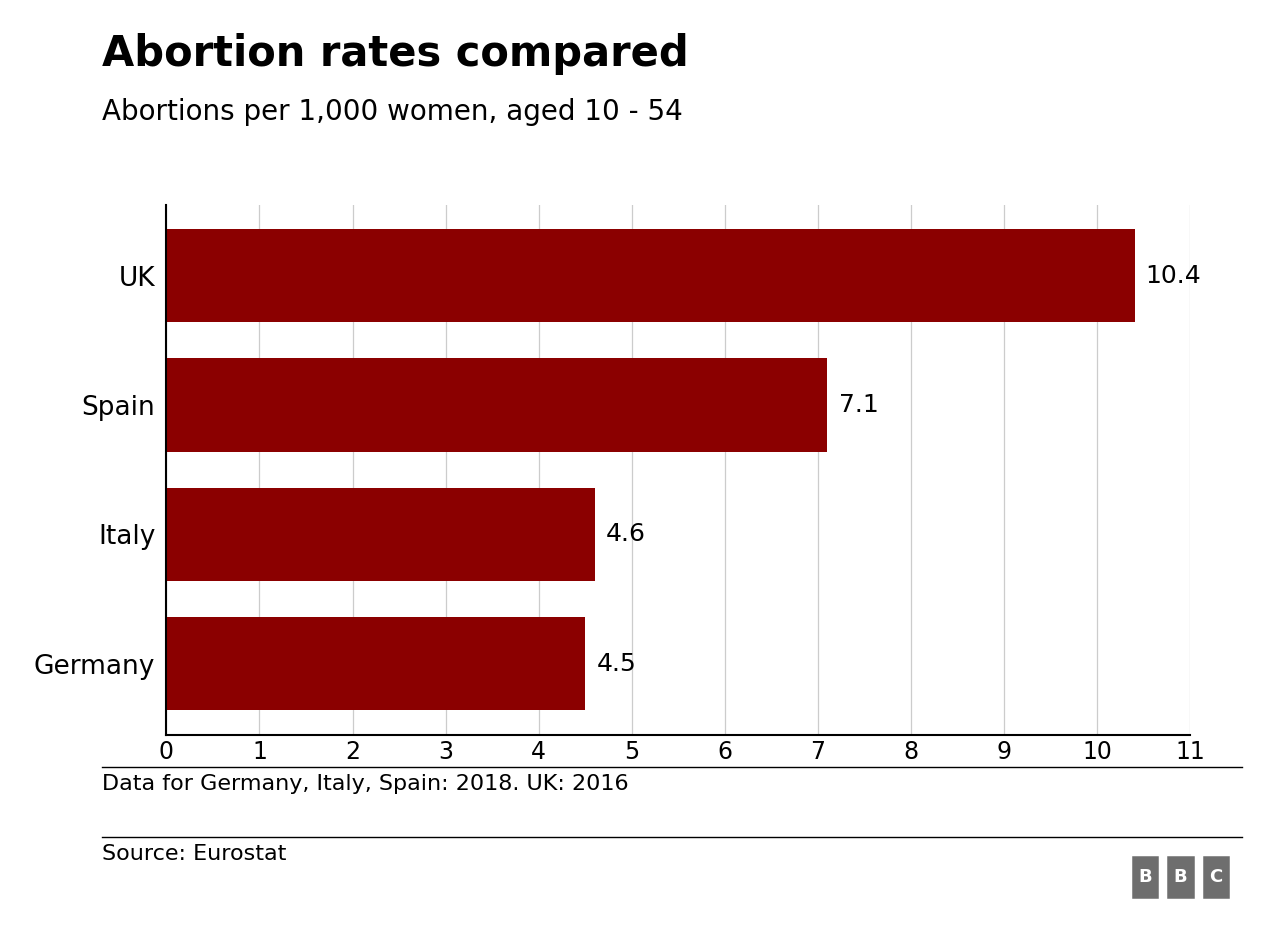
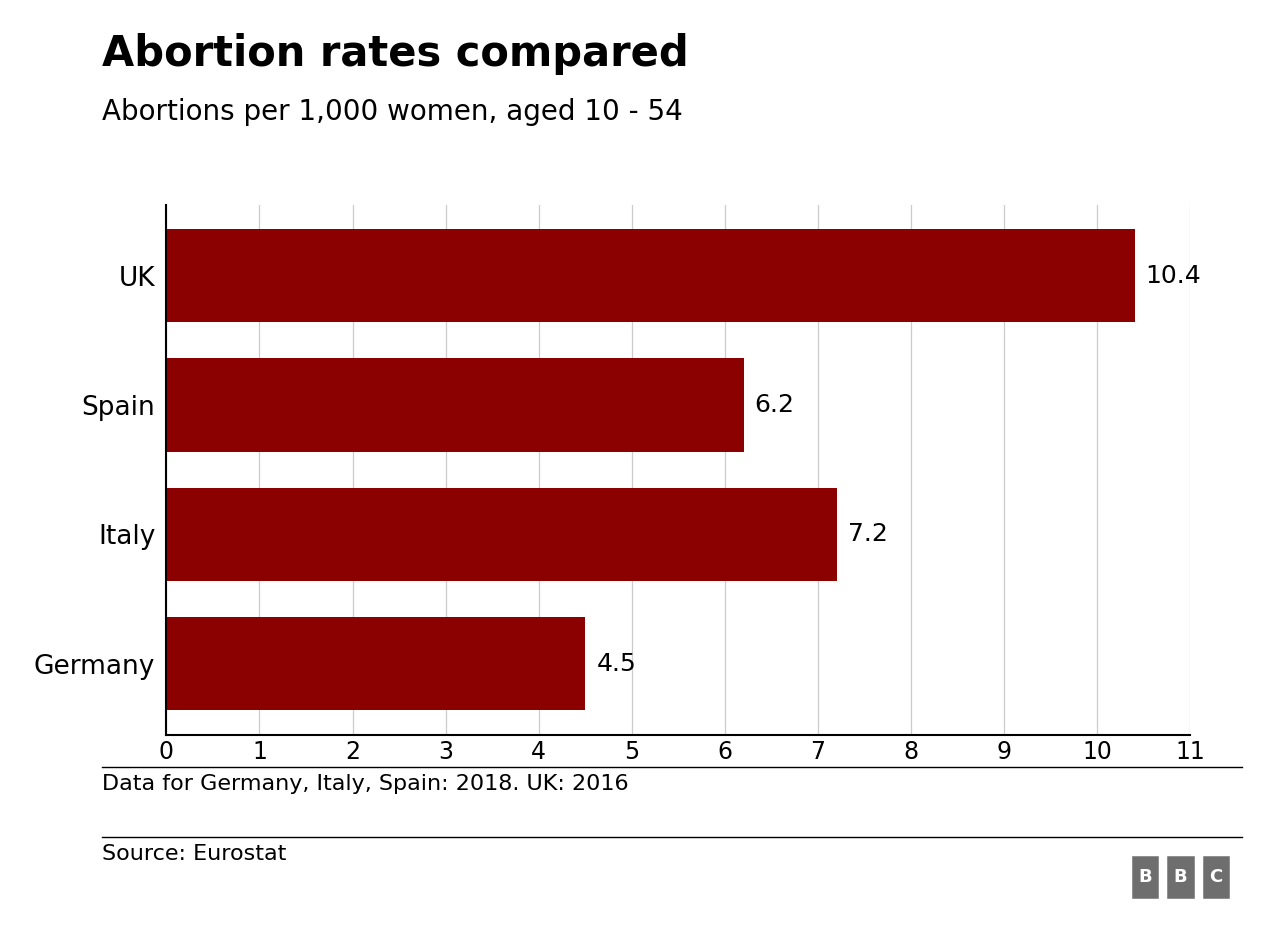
Spain: 7.1 -> 6.2
Italy: 4.6 -> 7.2
